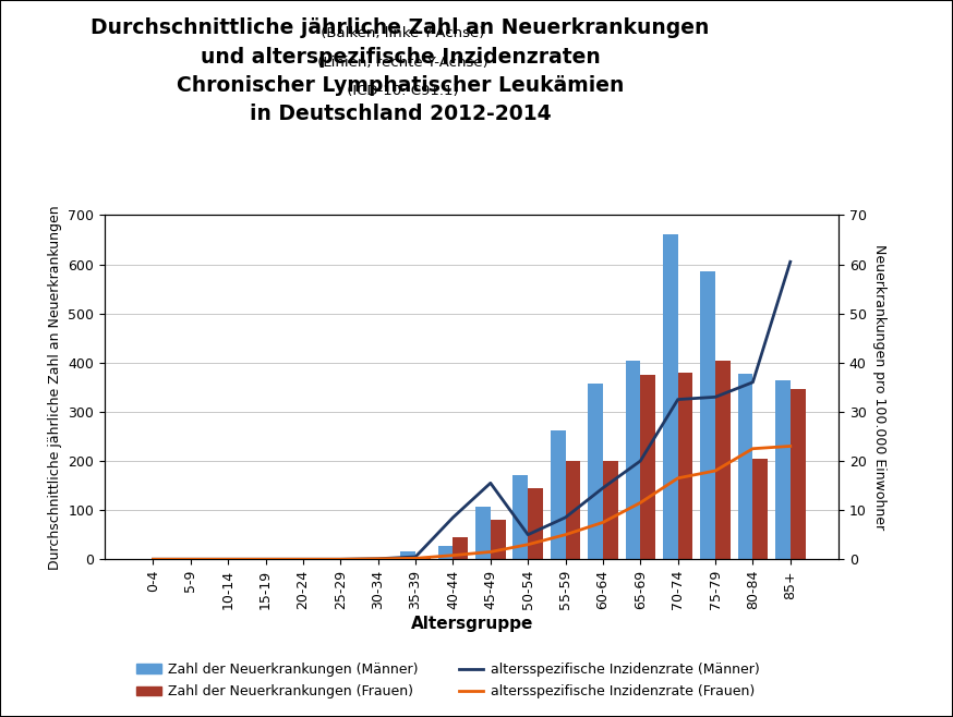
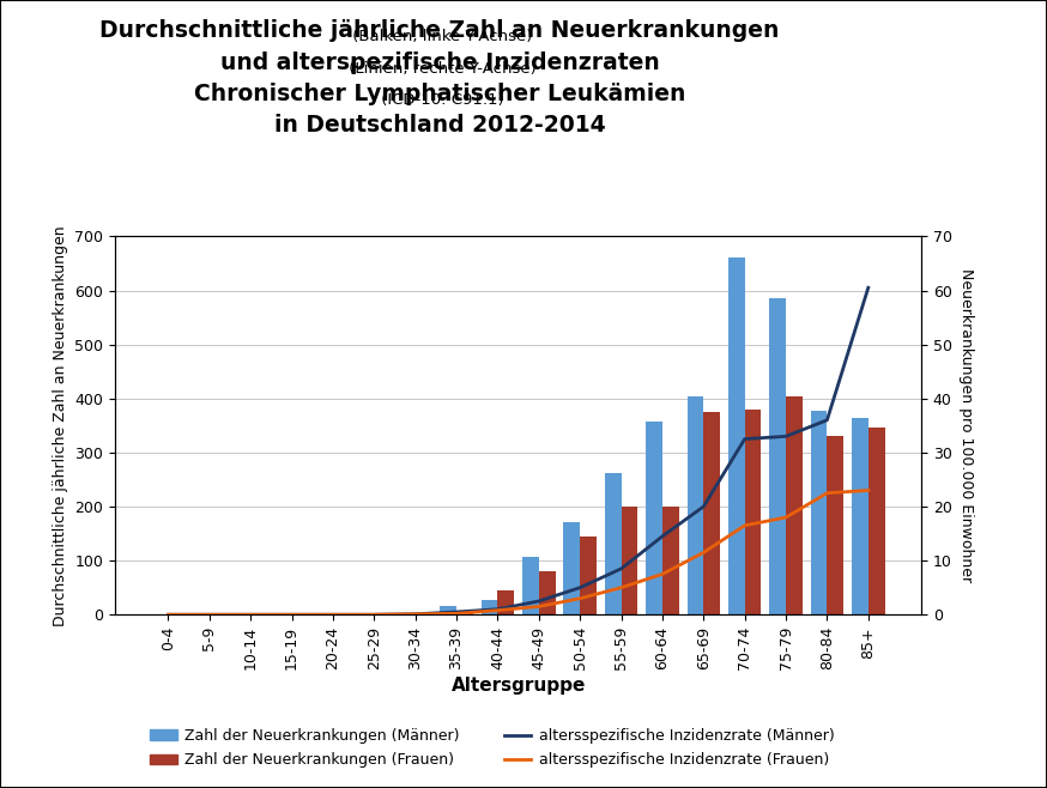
altersspezifische Inzidenzrate (Männer)/40-44: 8.5 -> 1.0
altersspezifische Inzidenzrate (Männer)/45-49: 15.5 -> 2.5
Zahl der Neuerkrankungen (Frauen)/80-84: 205 -> 330
